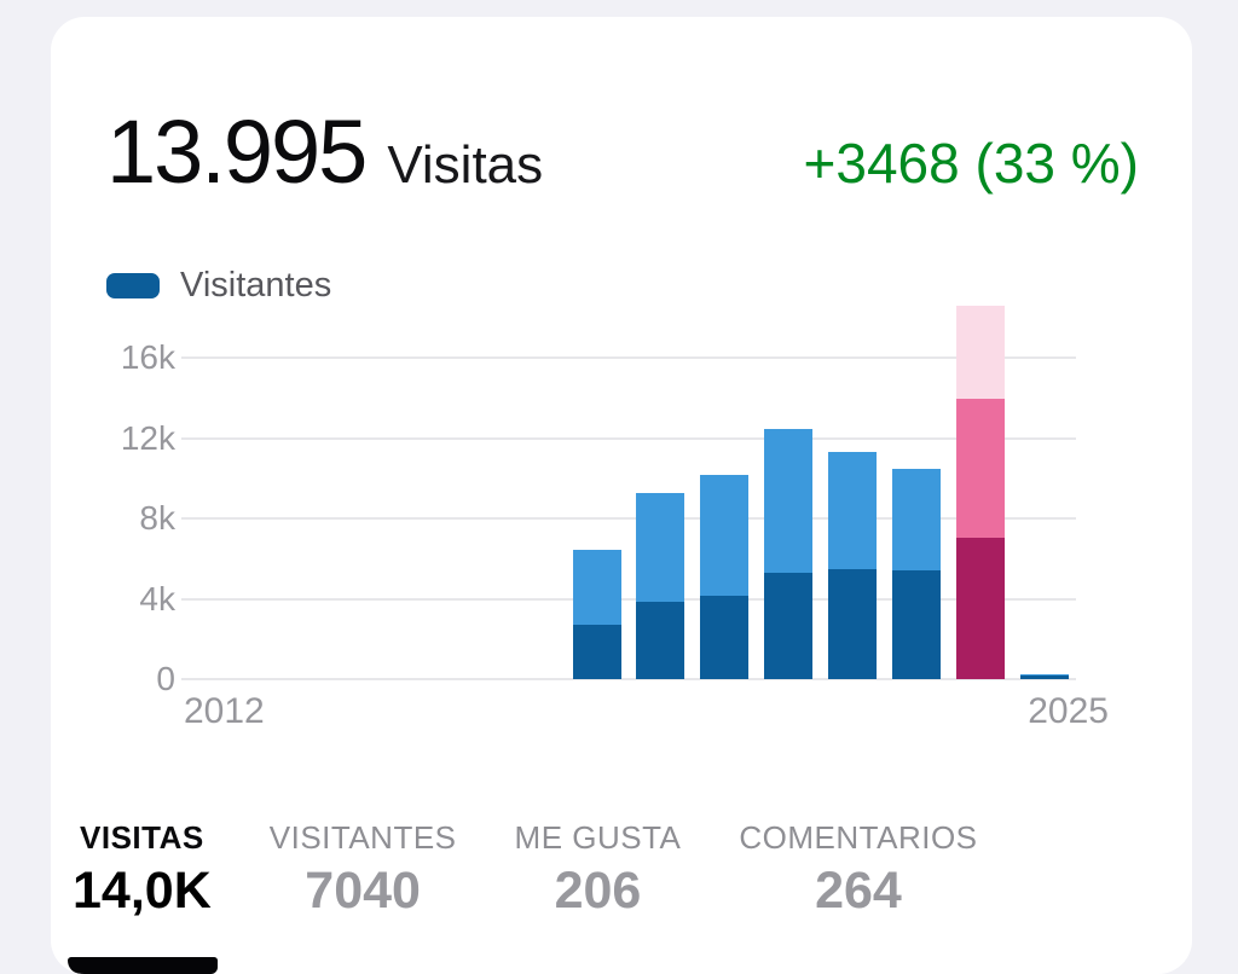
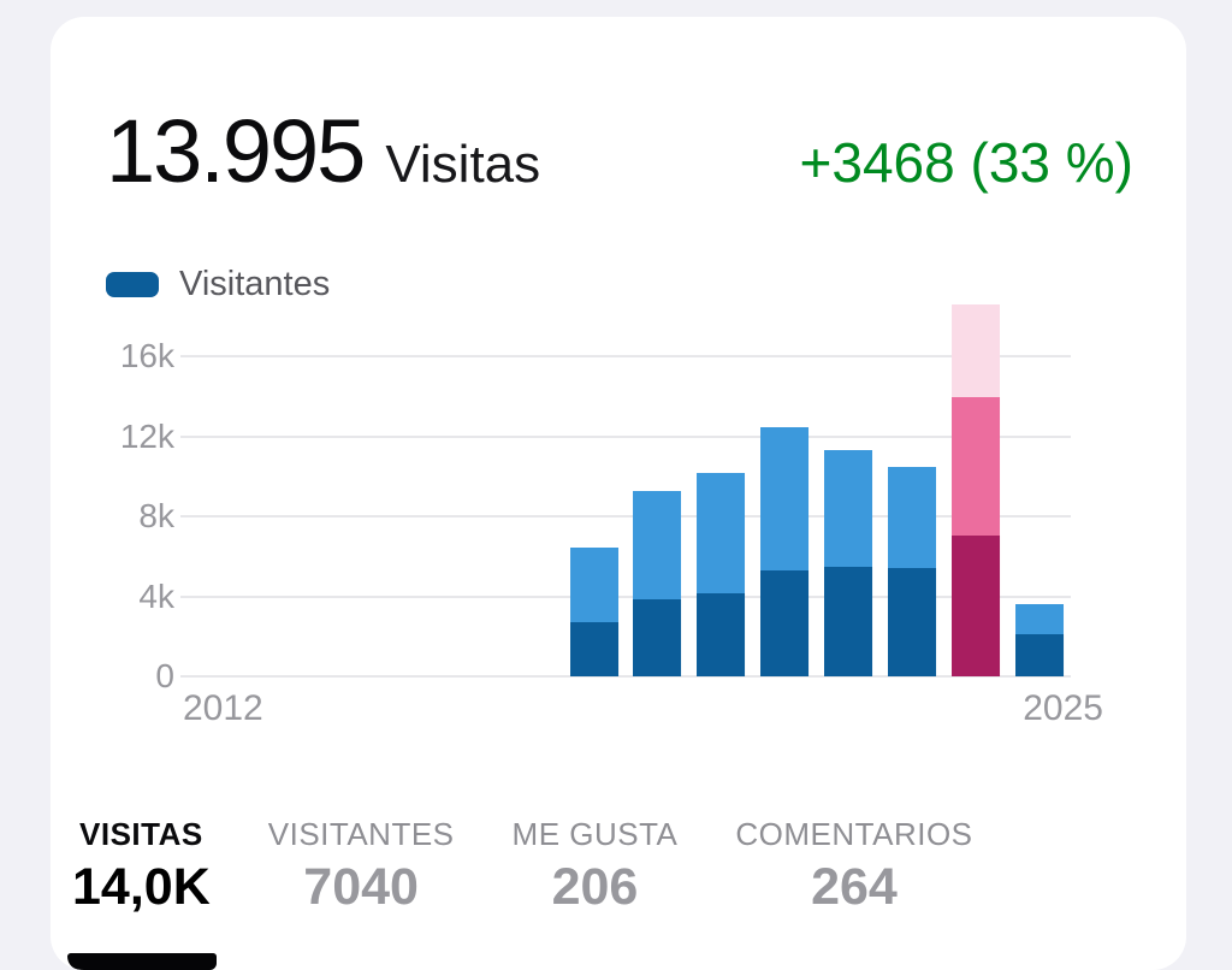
Visitas/2025: 0.2k -> 3.6k
Visitantes/2025: 0.2k -> 2.1k
